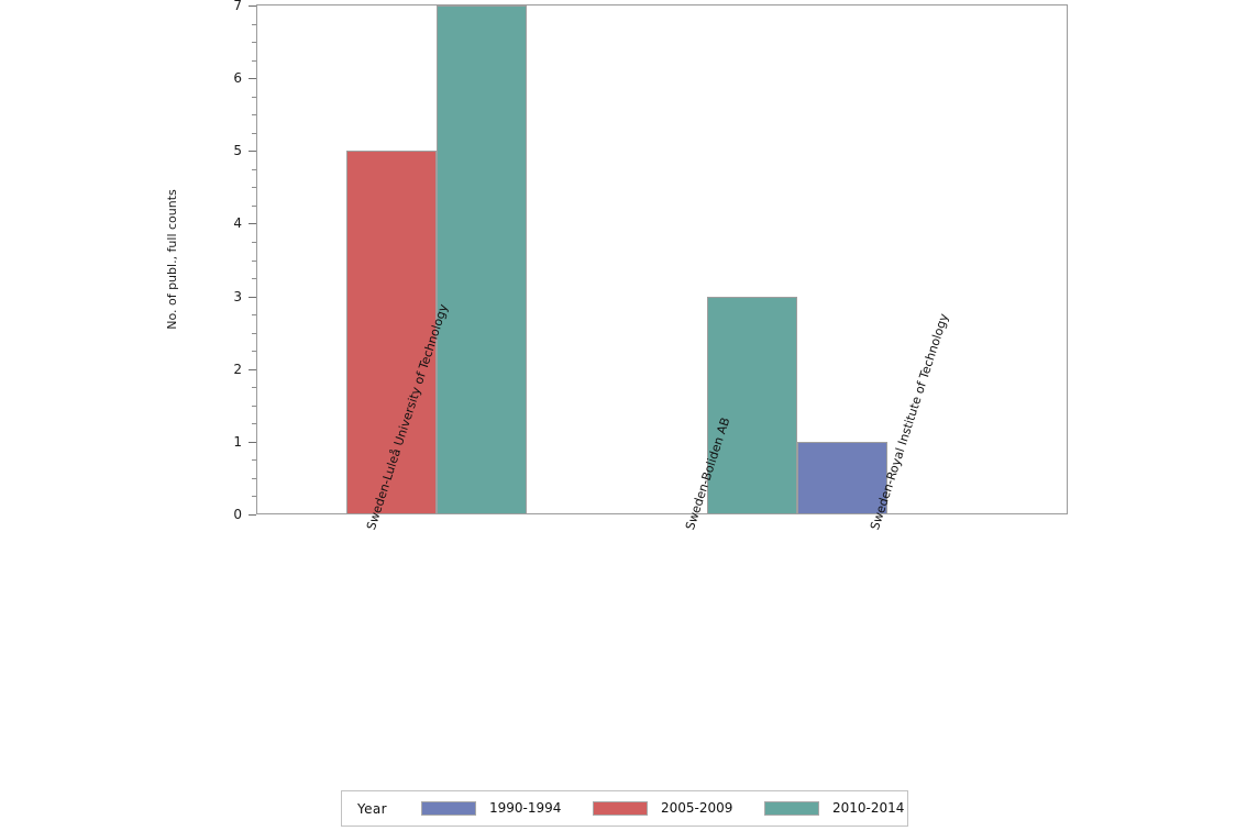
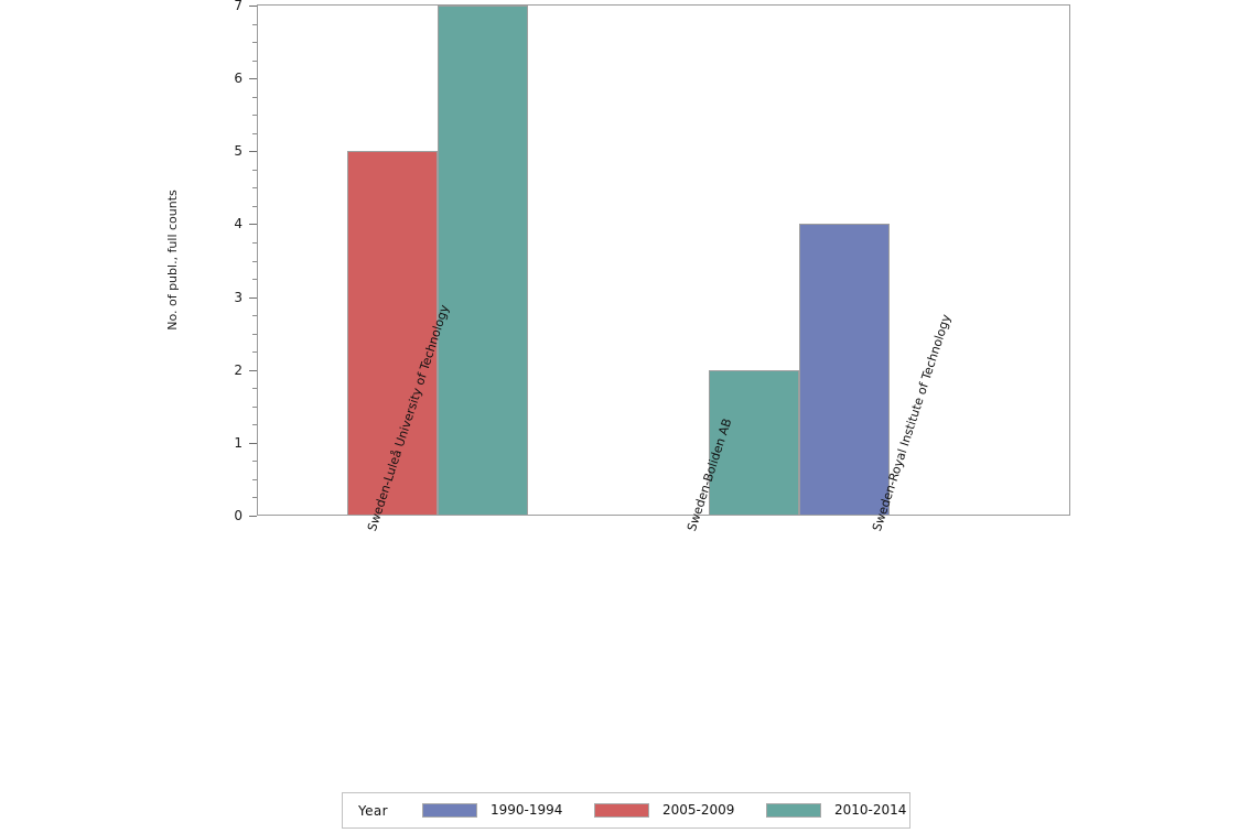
2010-2014/Sweden-Boliden AB: 3 -> 2
1990-1994/Sweden-Royal Institute of Technology: 1 -> 4
